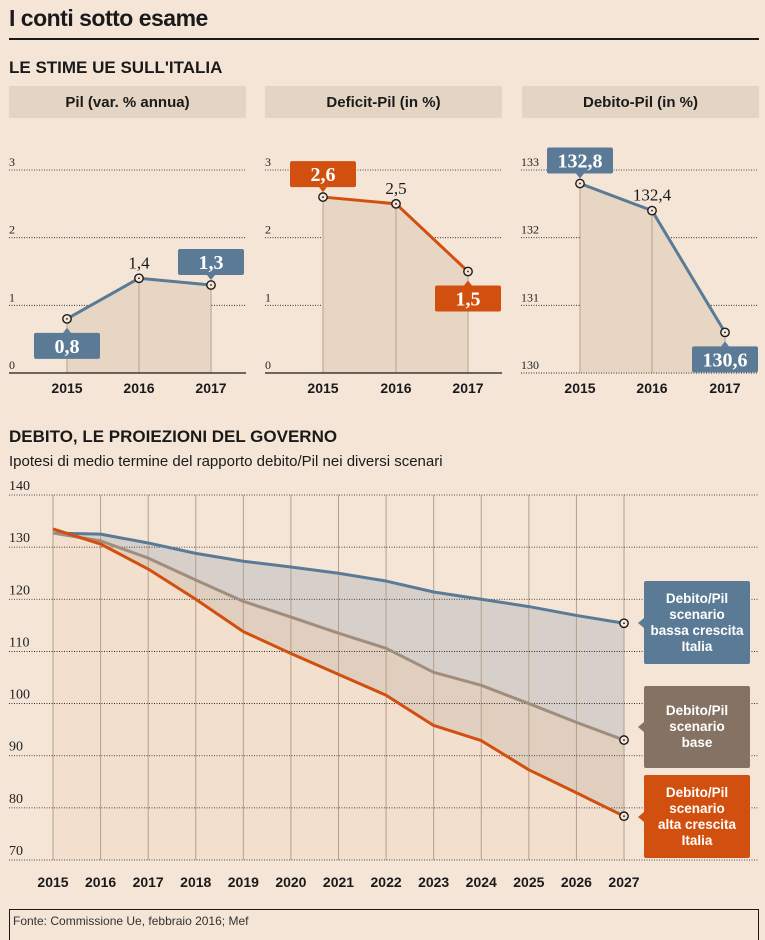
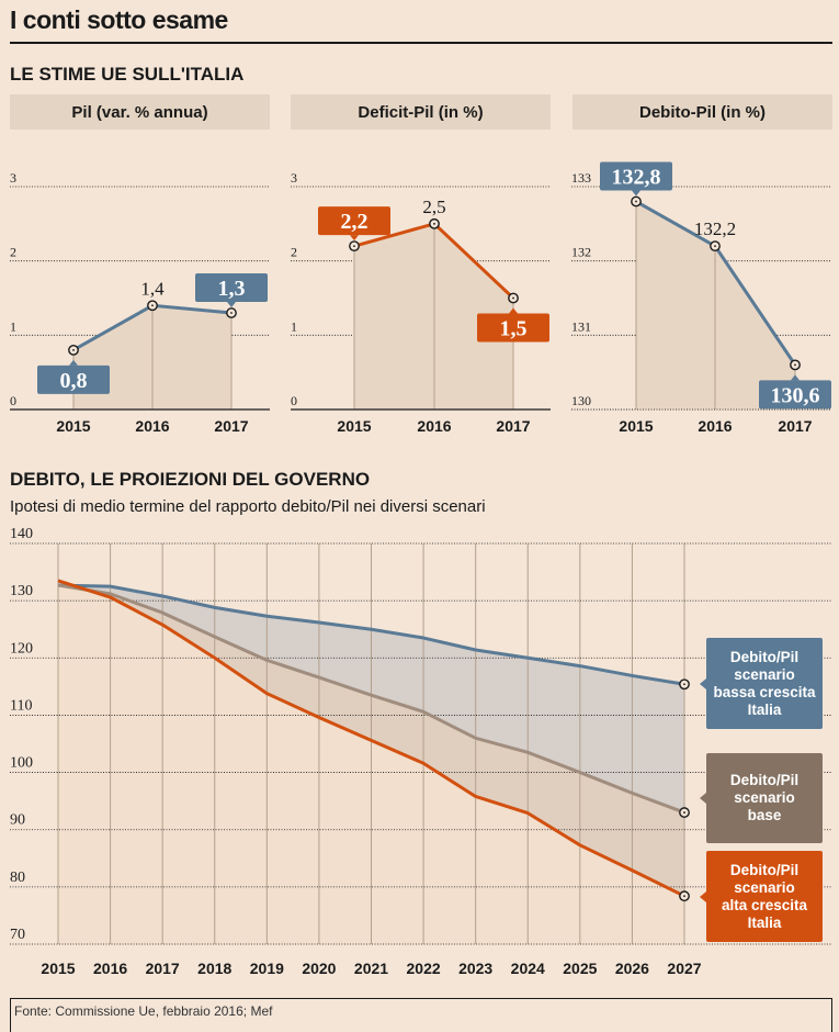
Deficit-Pil (in %)/2015: 2,6 -> 2,2
Debito-Pil (in %)/2016: 132,4 -> 132,2
